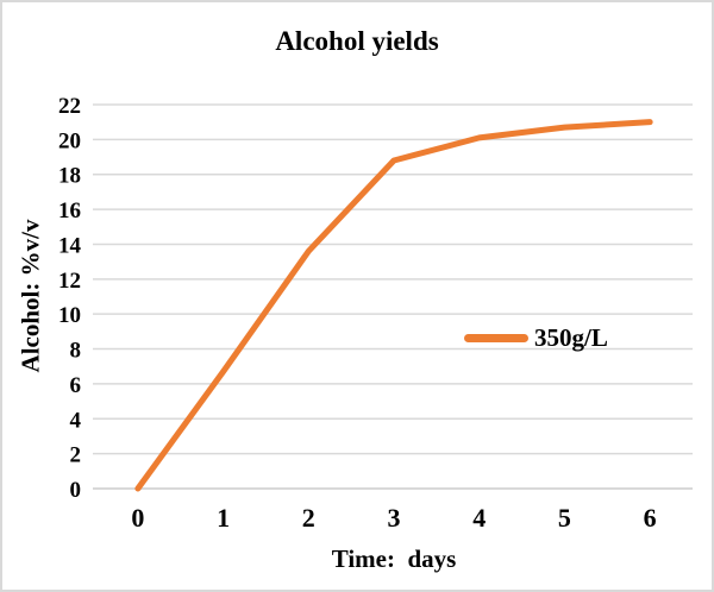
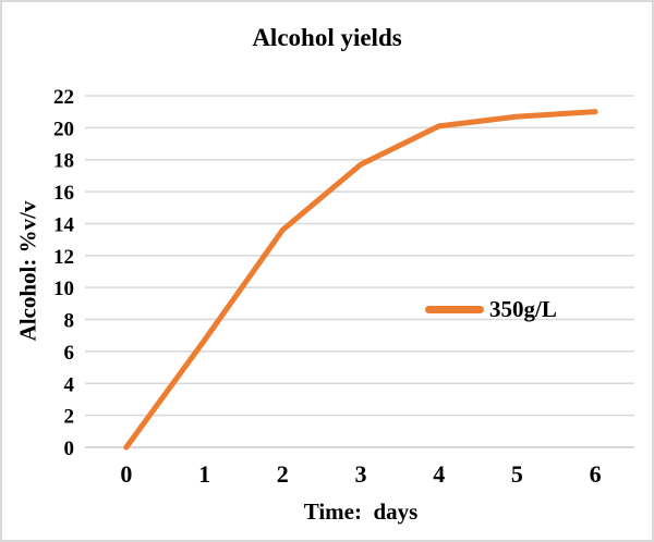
3: 18.8 -> 17.7
